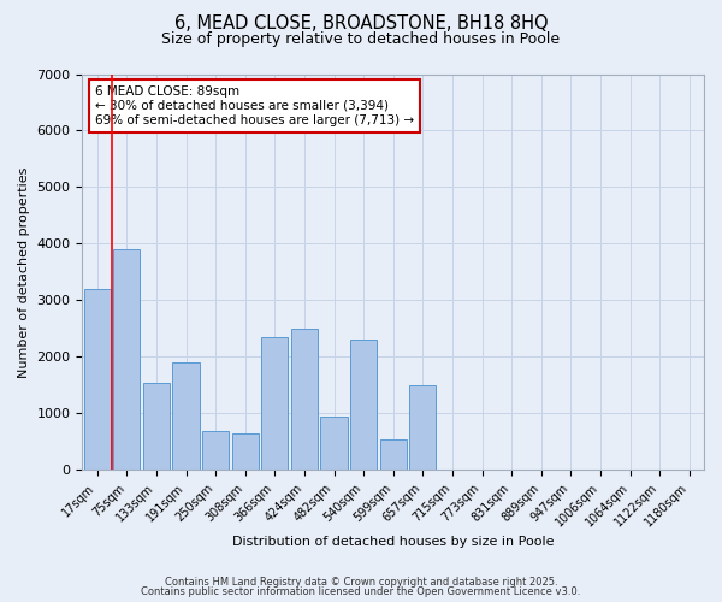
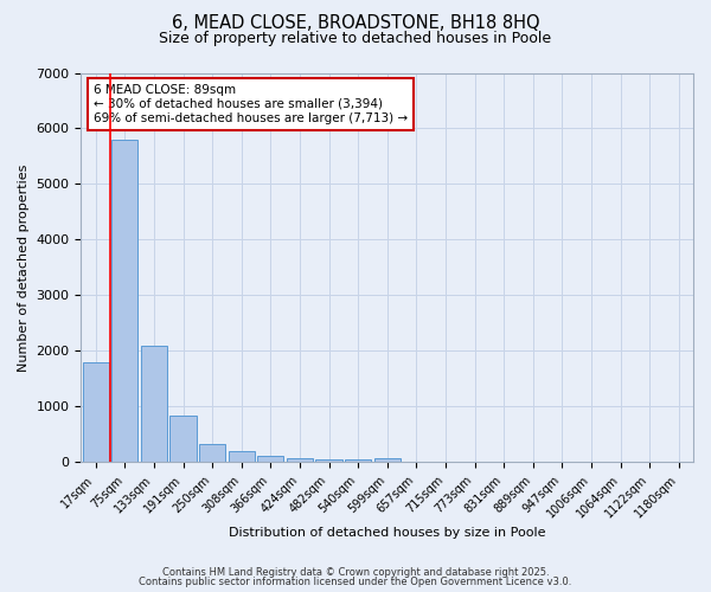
17sqm: 3200 -> 1800
75sqm: 3900 -> 5800
133sqm: 1550 -> 2100
191sqm: 1900 -> 850
250sqm: 700 -> 330
308sqm: 650 -> 200
366sqm: 2350 -> 120
424sqm: 2500 -> 80
482sqm: 950 -> 60
540sqm: 2300 -> 50
599sqm: 550 -> 80
657sqm: 1500 -> 20
